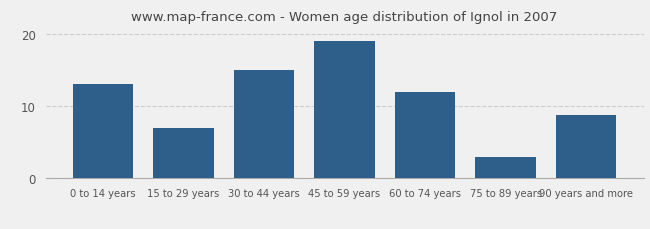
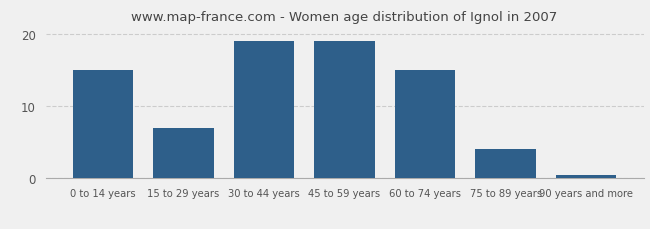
0 to 14 years: 13.0 -> 15.0
30 to 44 years: 15.0 -> 19.0
60 to 74 years: 12.0 -> 15.0
75 to 89 years: 3.0 -> 4.0
90 years and more: 8.8 -> 0.5
